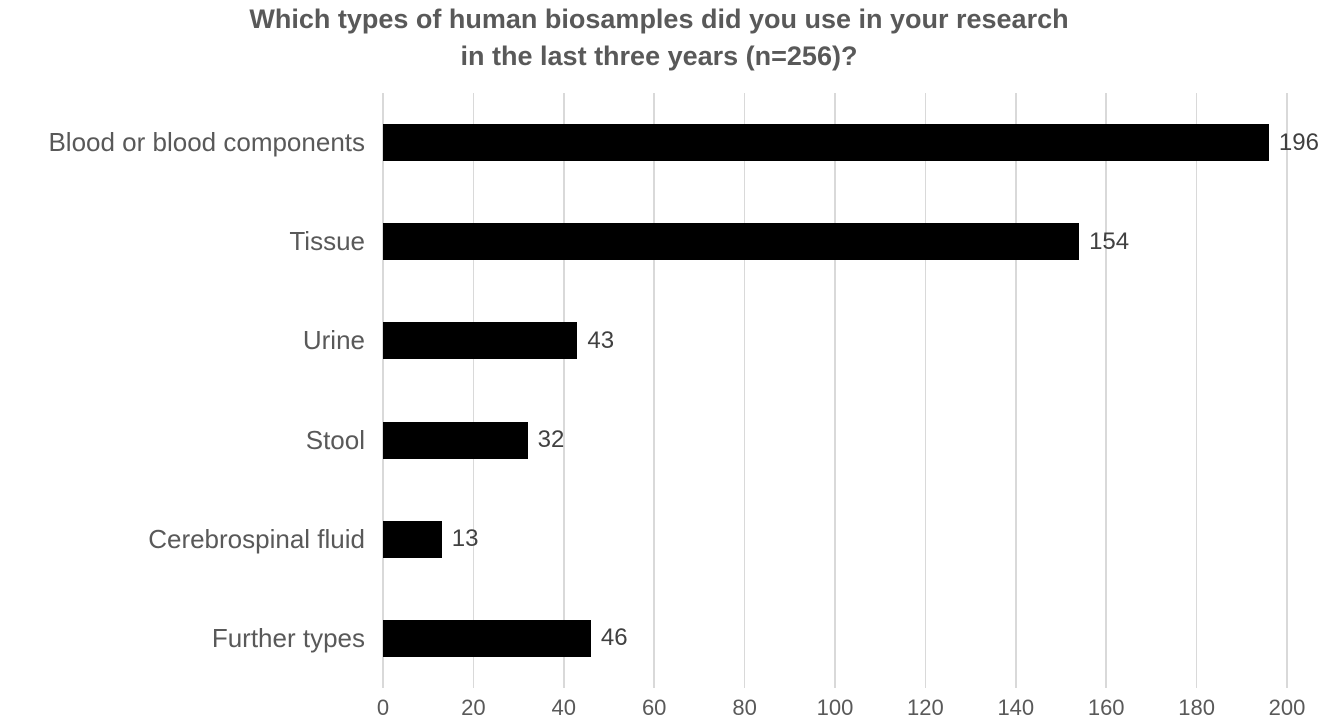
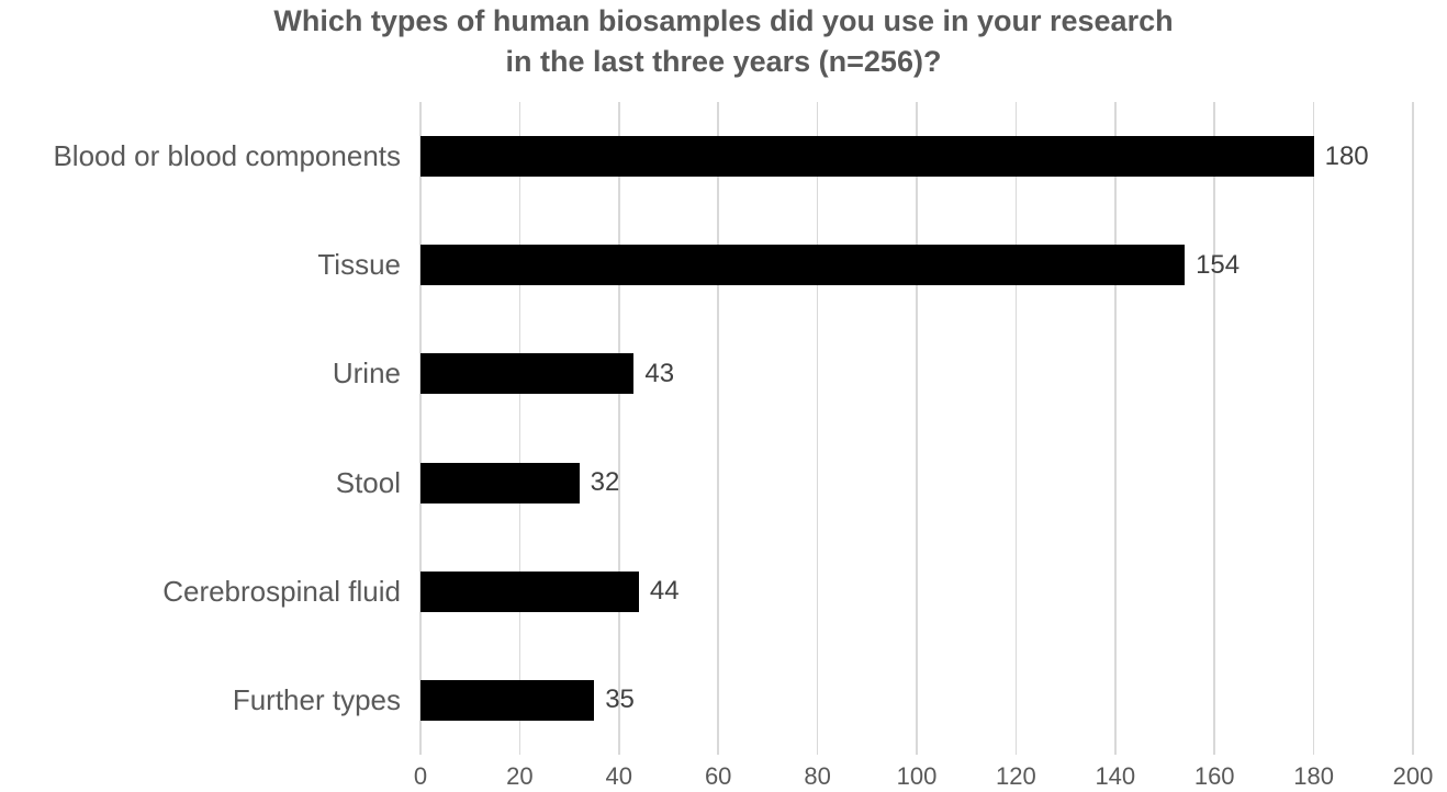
Blood or blood components: 196 -> 180
Cerebrospinal fluid: 13 -> 44
Further types: 46 -> 35
